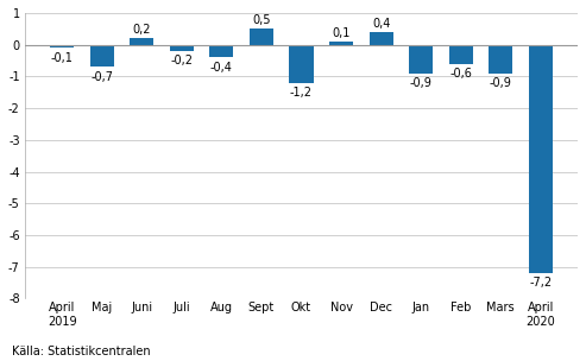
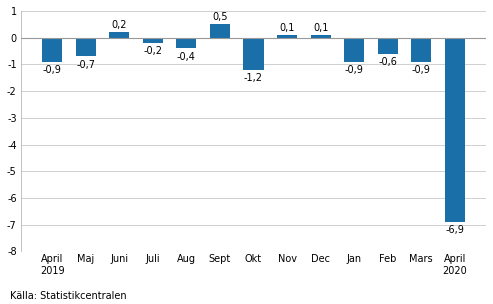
April 2019: -0,1 -> -0,9
Dec: 0,4 -> 0,1
April 2020: -7,2 -> -6,9
